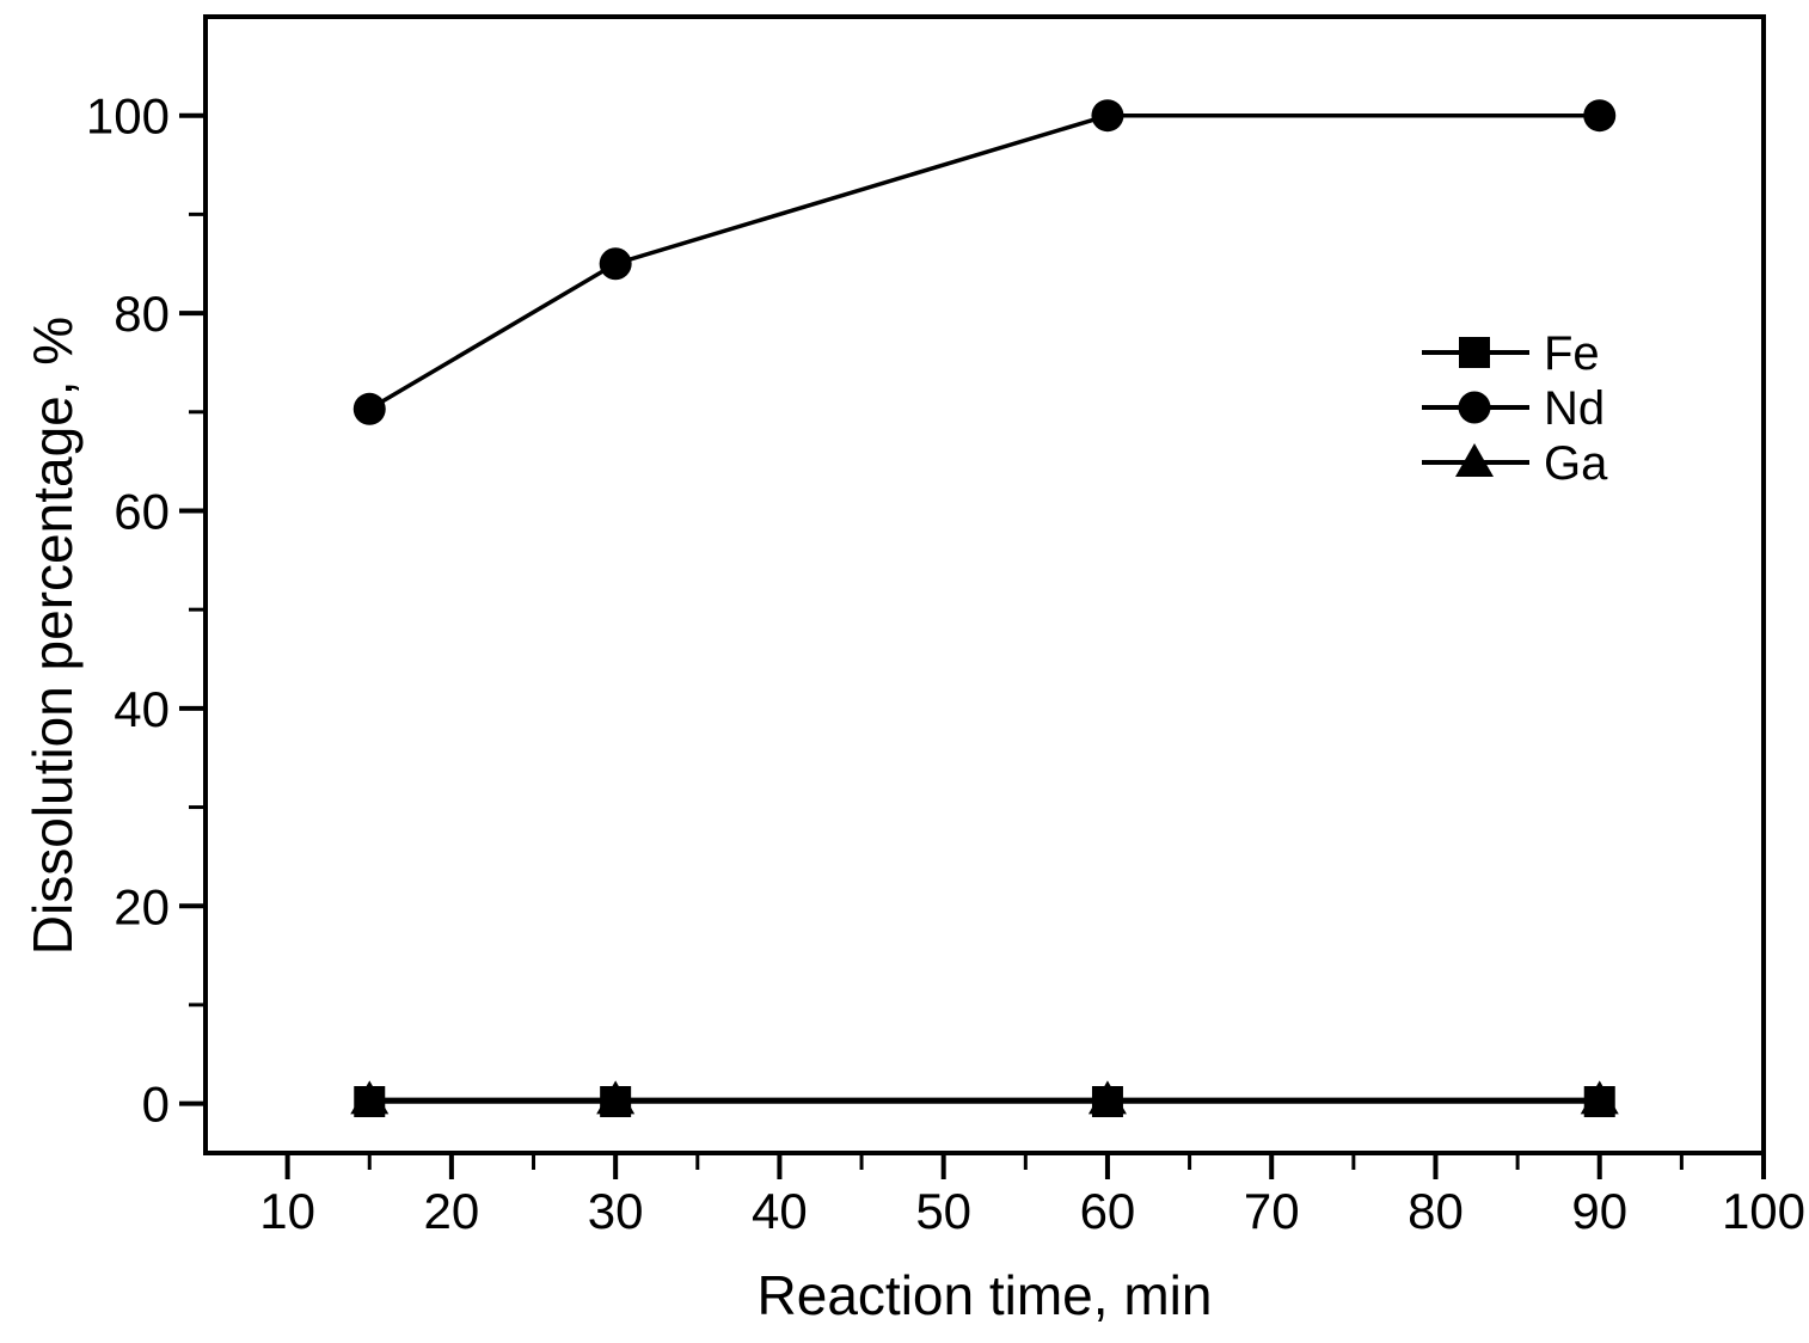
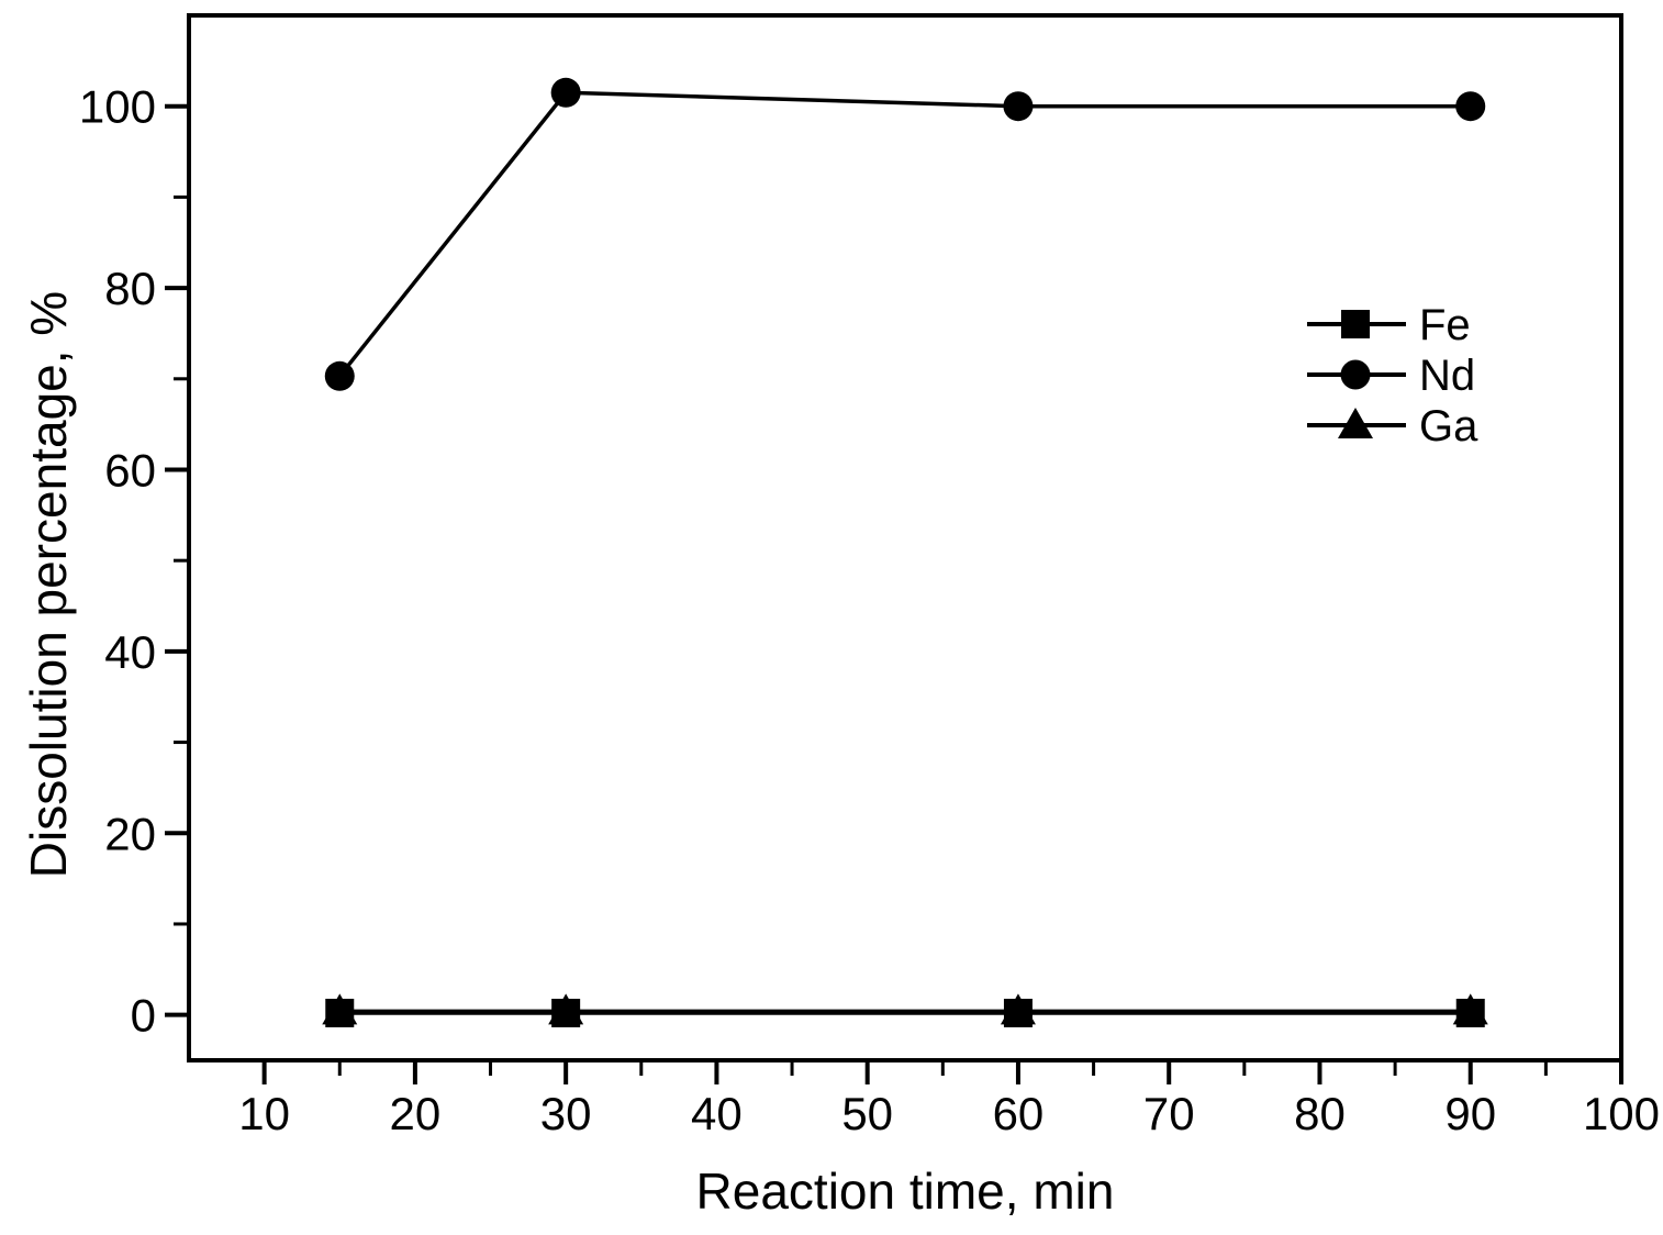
Nd/30: 85.0 -> 101.5
